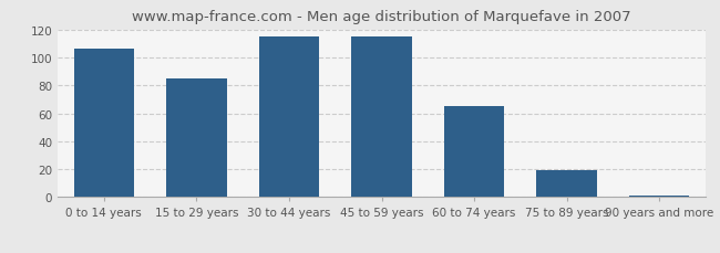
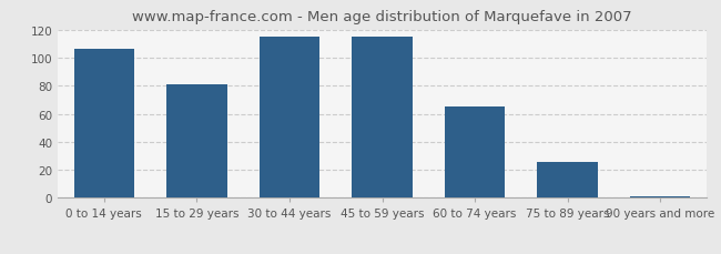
15 to 29 years: 85 -> 81
75 to 89 years: 19 -> 26
